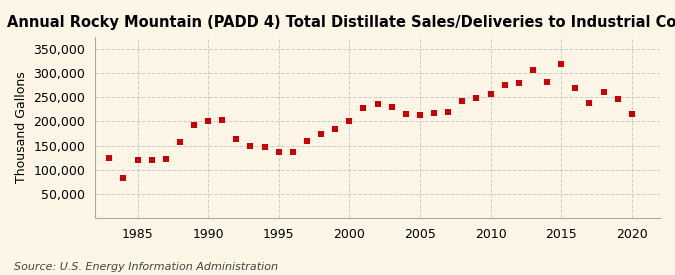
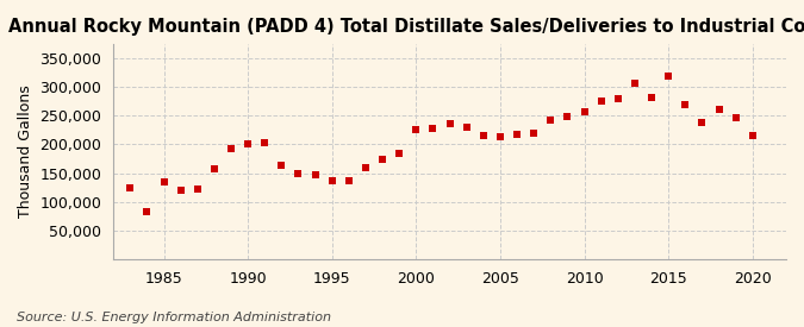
1985: 121,000 -> 135,000
2000: 200,000 -> 225,000
